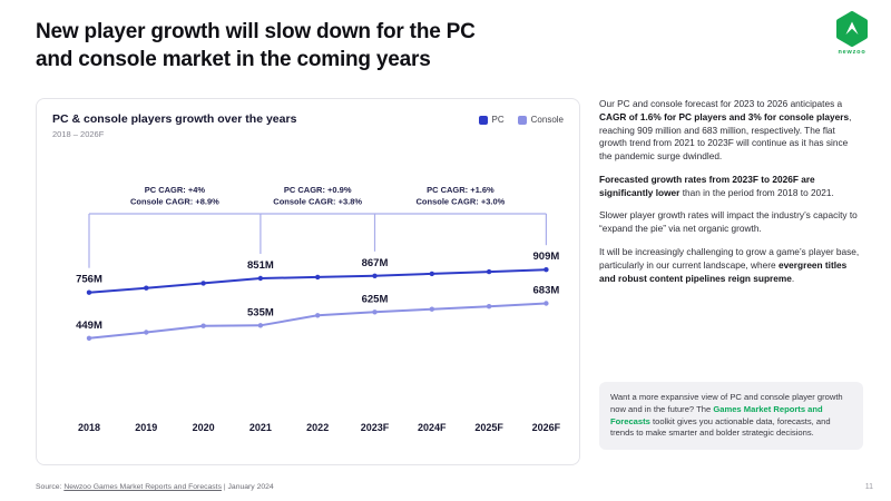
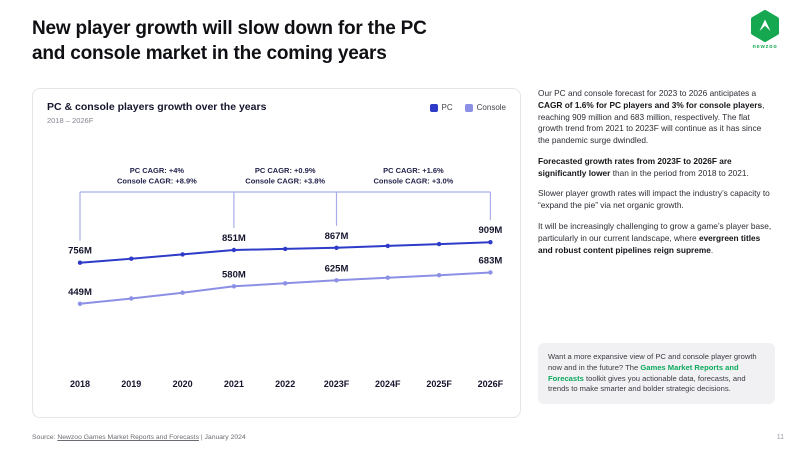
Console/2021: 535M -> 580M
